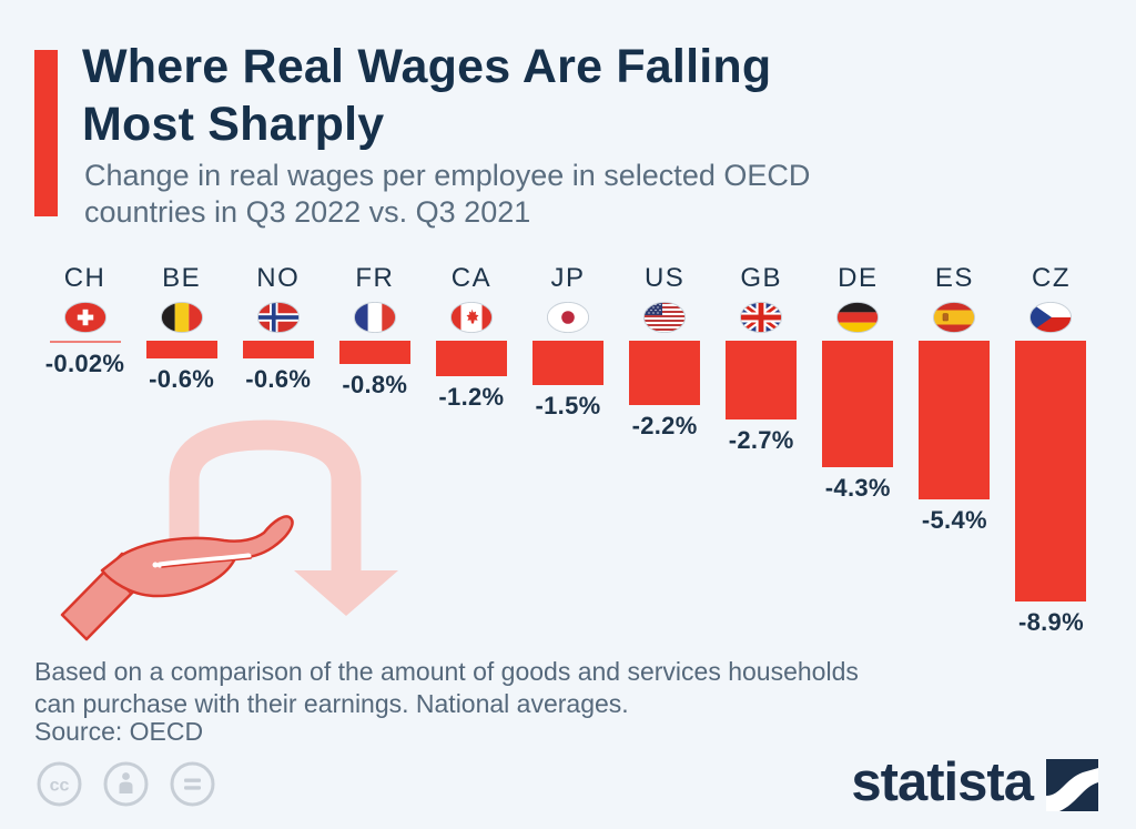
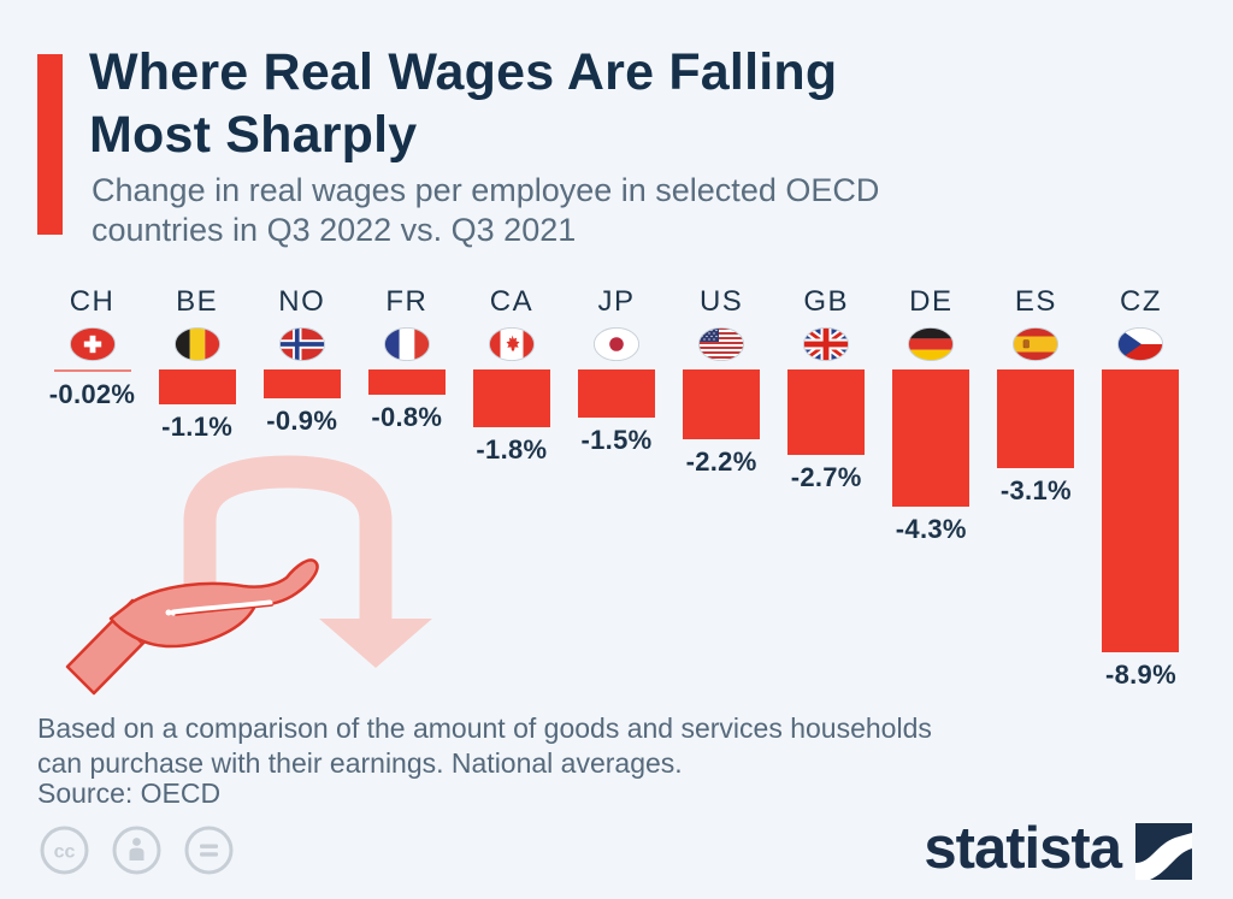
BE: -0.6% -> -1.1%
NO: -0.6% -> -0.9%
CA: -1.2% -> -1.8%
ES: -5.4% -> -3.1%
